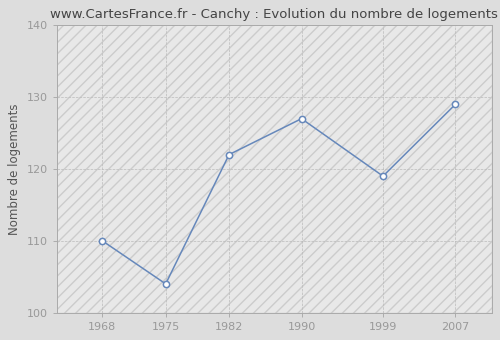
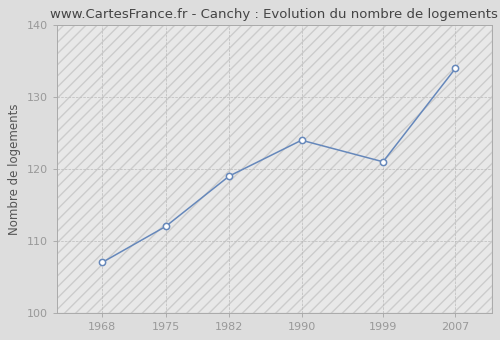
1968: 110 -> 107
1975: 104 -> 112
1982: 122 -> 119
1990: 127 -> 124
1999: 119 -> 121
2007: 129 -> 134
